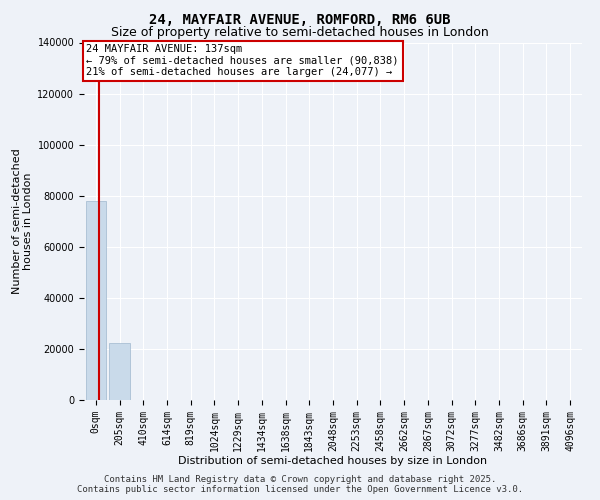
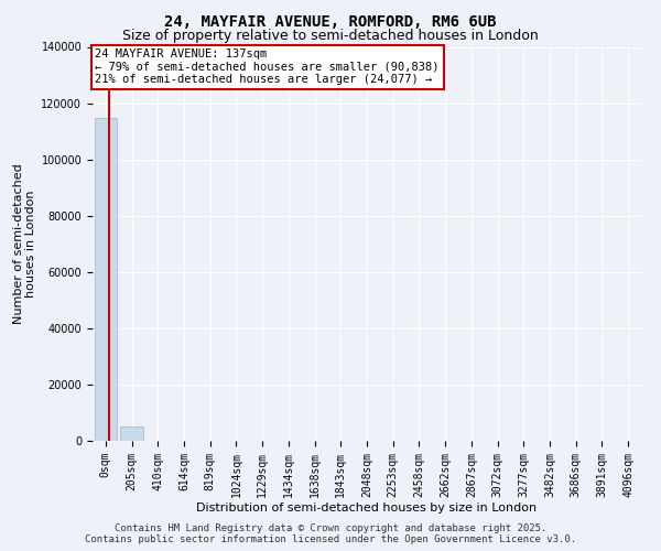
0sqm: 78000 -> 114900
205sqm: 22500 -> 5200
